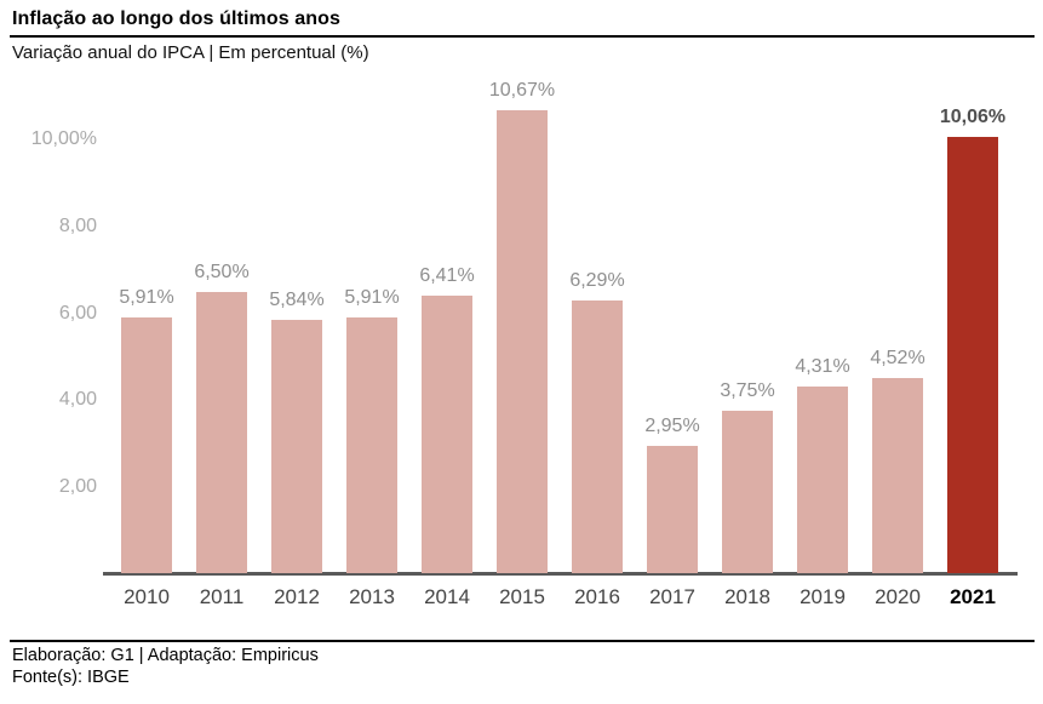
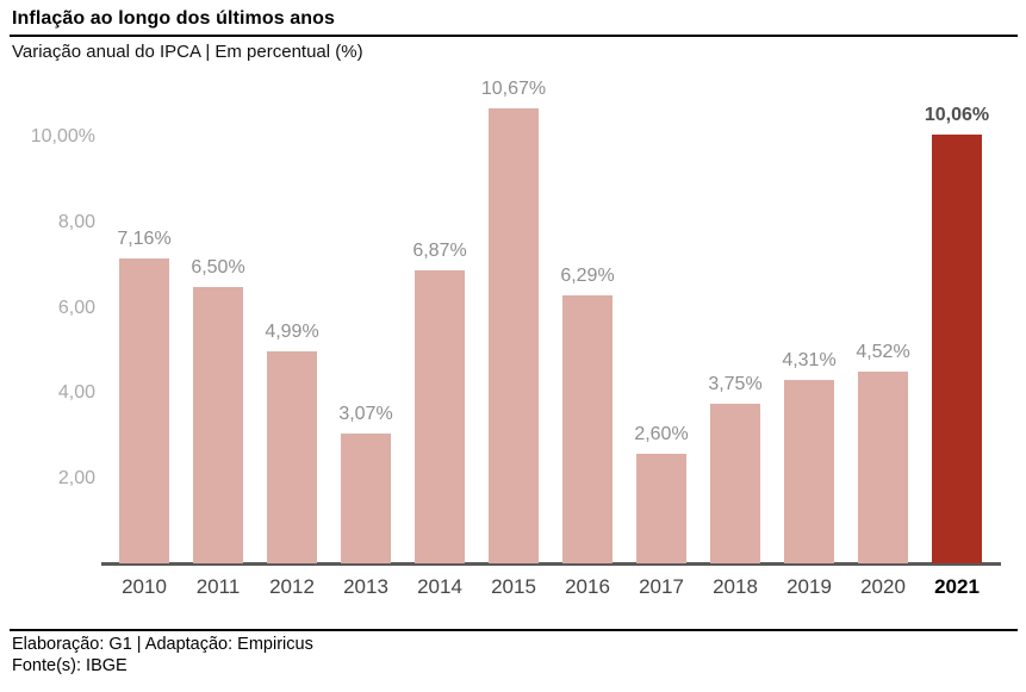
2010: 5,91% -> 7,16%
2012: 5,84% -> 4,99%
2013: 5,91% -> 3,07%
2014: 6,41% -> 6,87%
2017: 2,95% -> 2,60%
